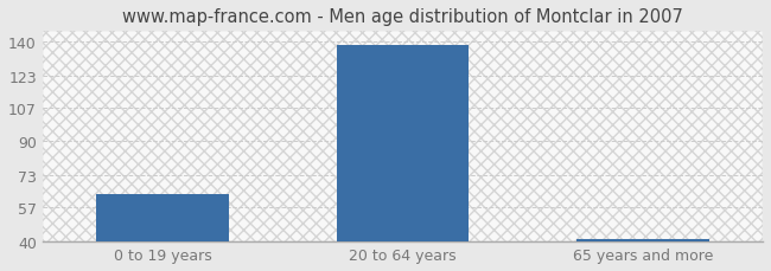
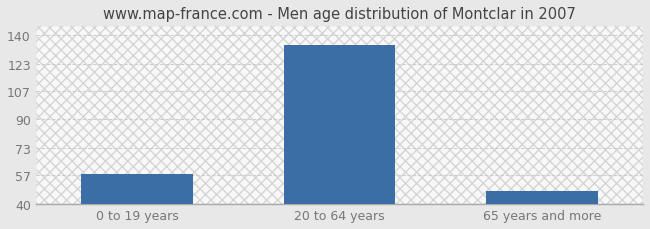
0 to 19 years: 64 -> 58
20 to 64 years: 138 -> 134
65 years and more: 41 -> 48
